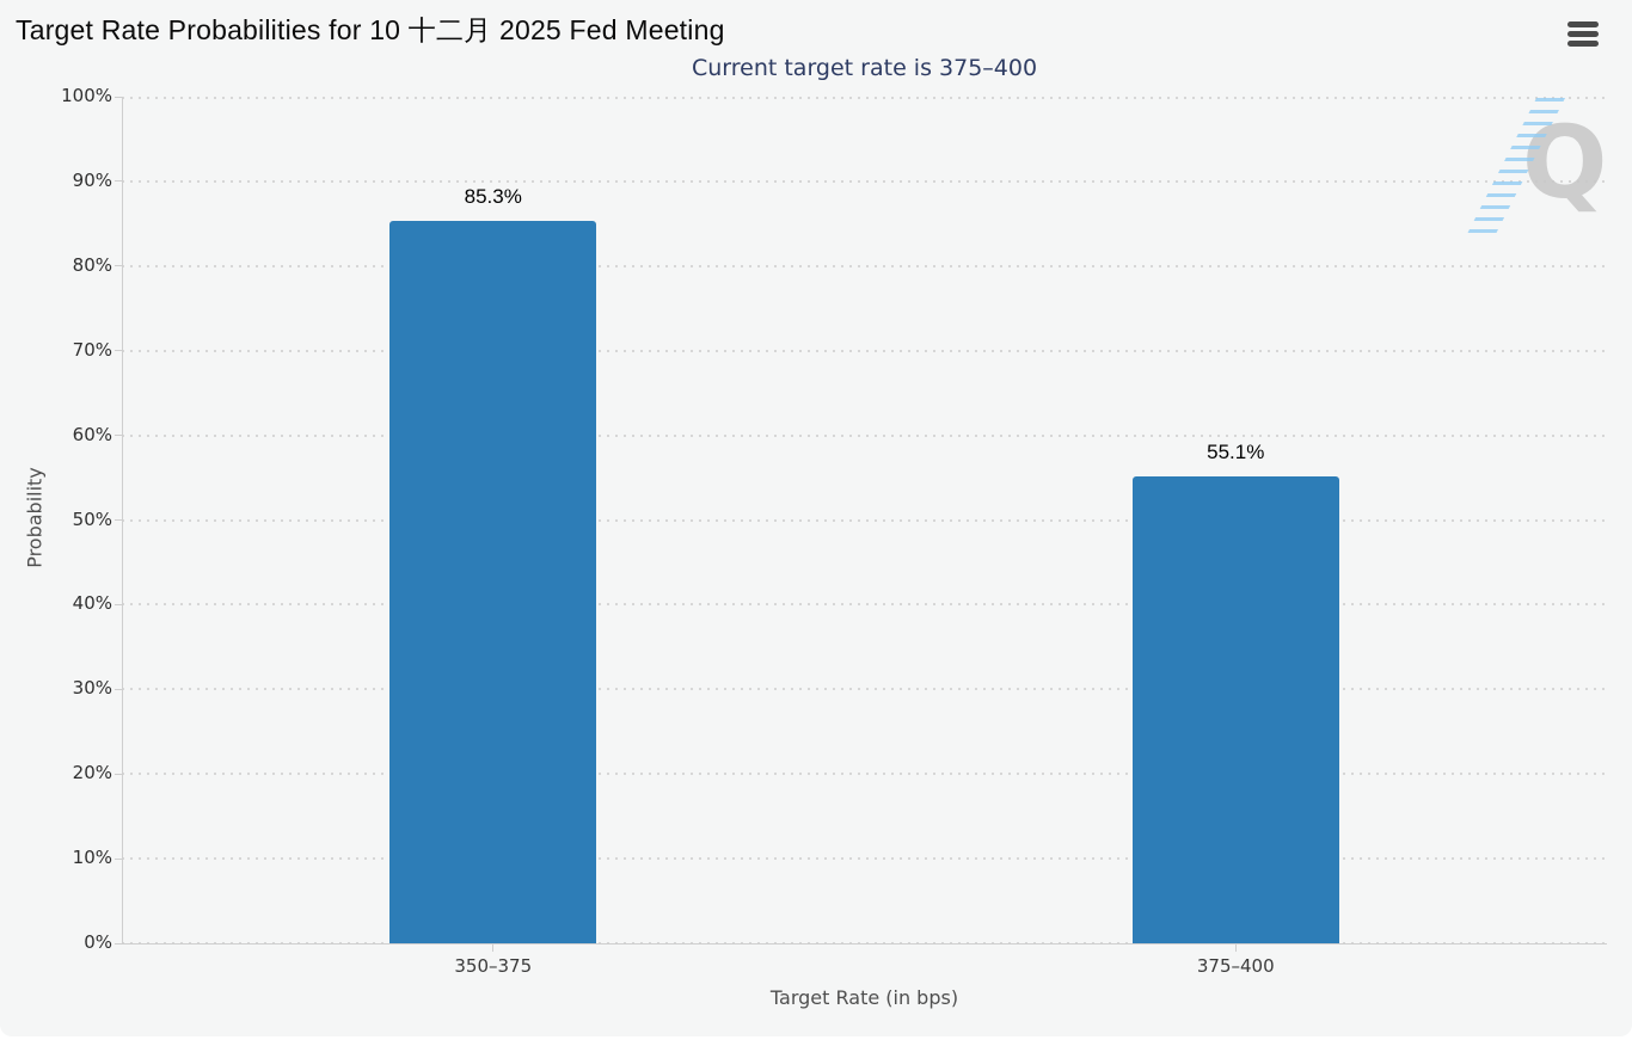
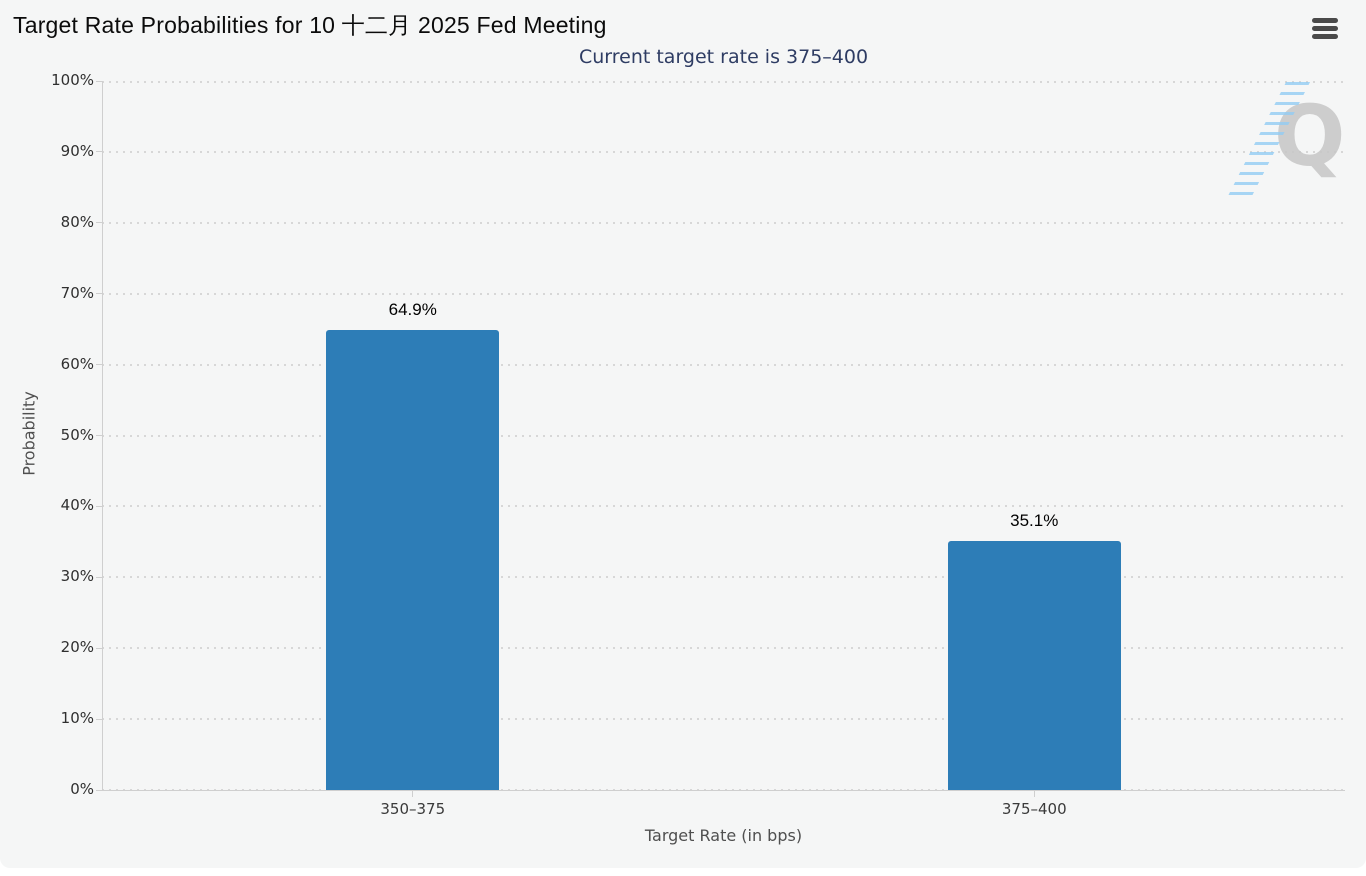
350–375: 85.3% -> 64.9%
375–400: 55.1% -> 35.1%
